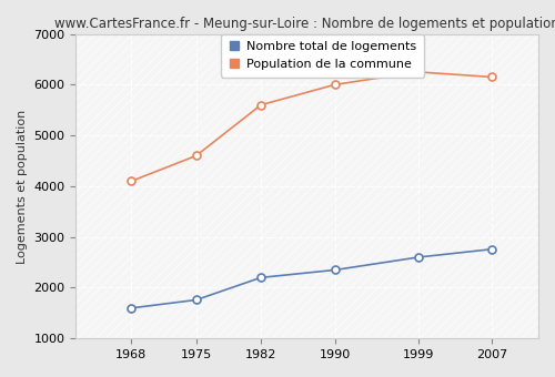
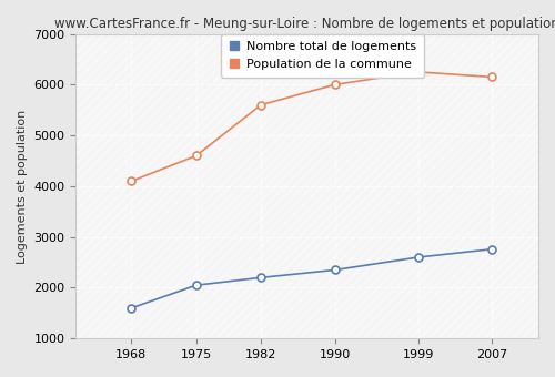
Nombre total de logements/1975: 1760 -> 2050
